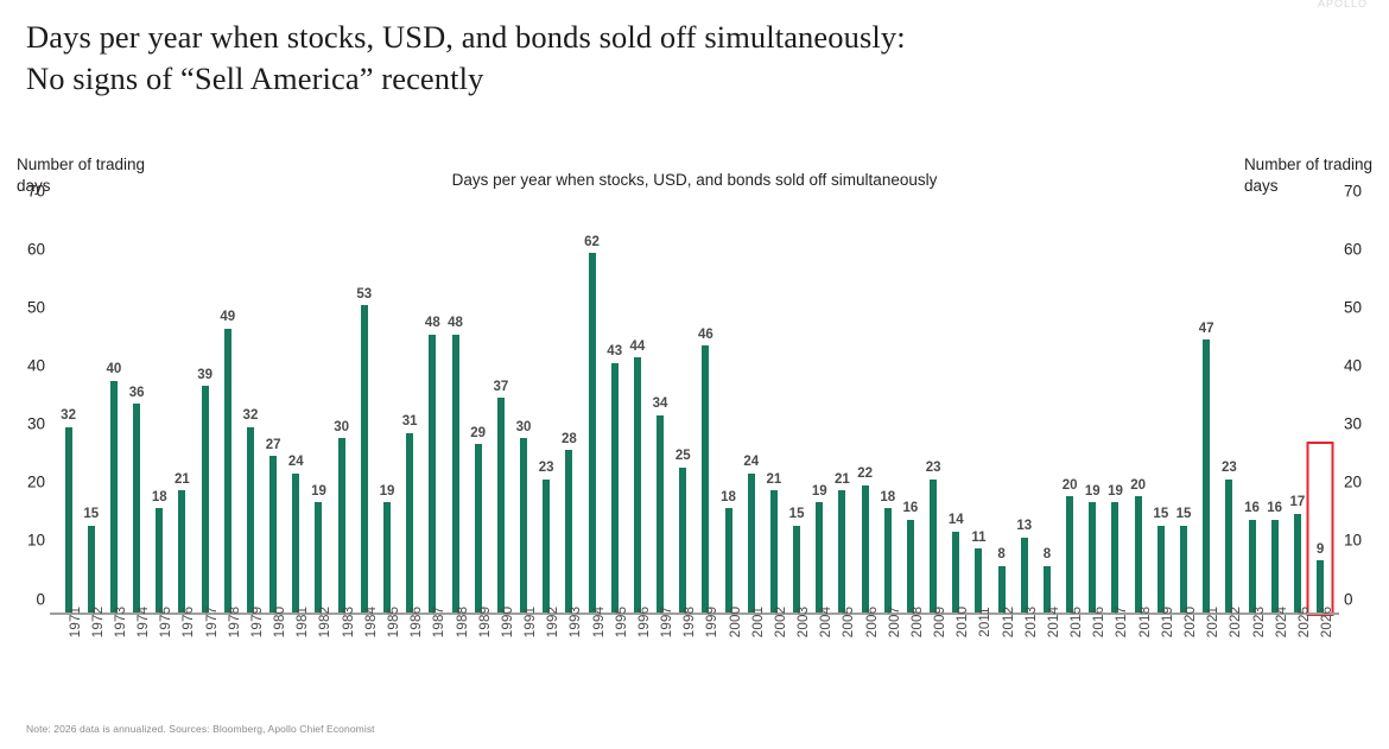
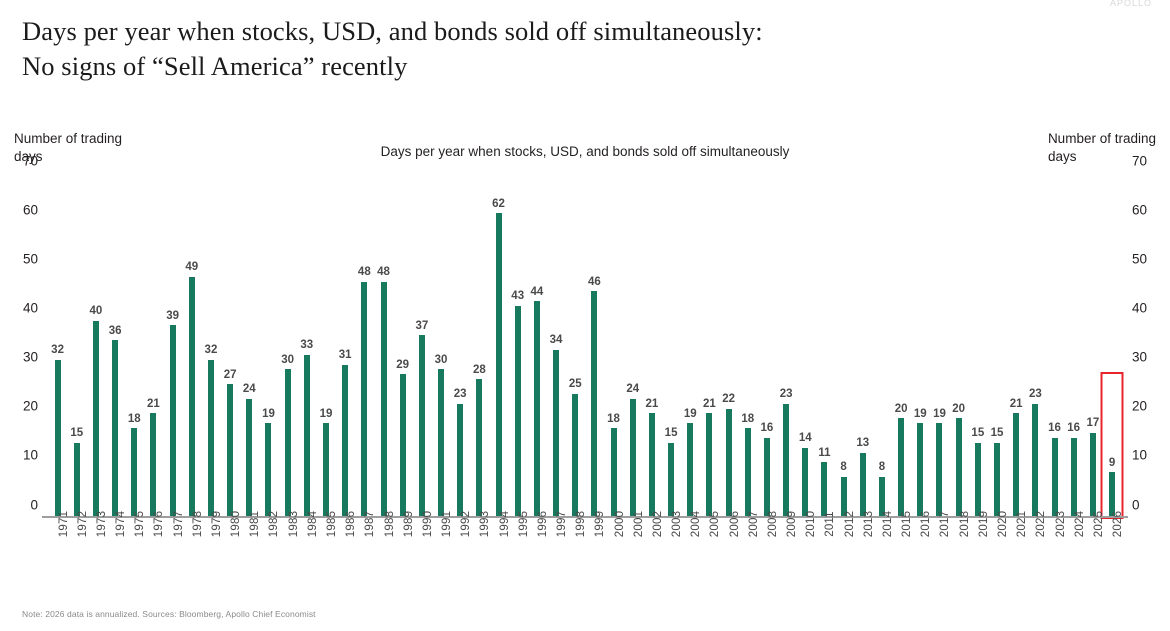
1984: 53 -> 33
2021: 47 -> 21
